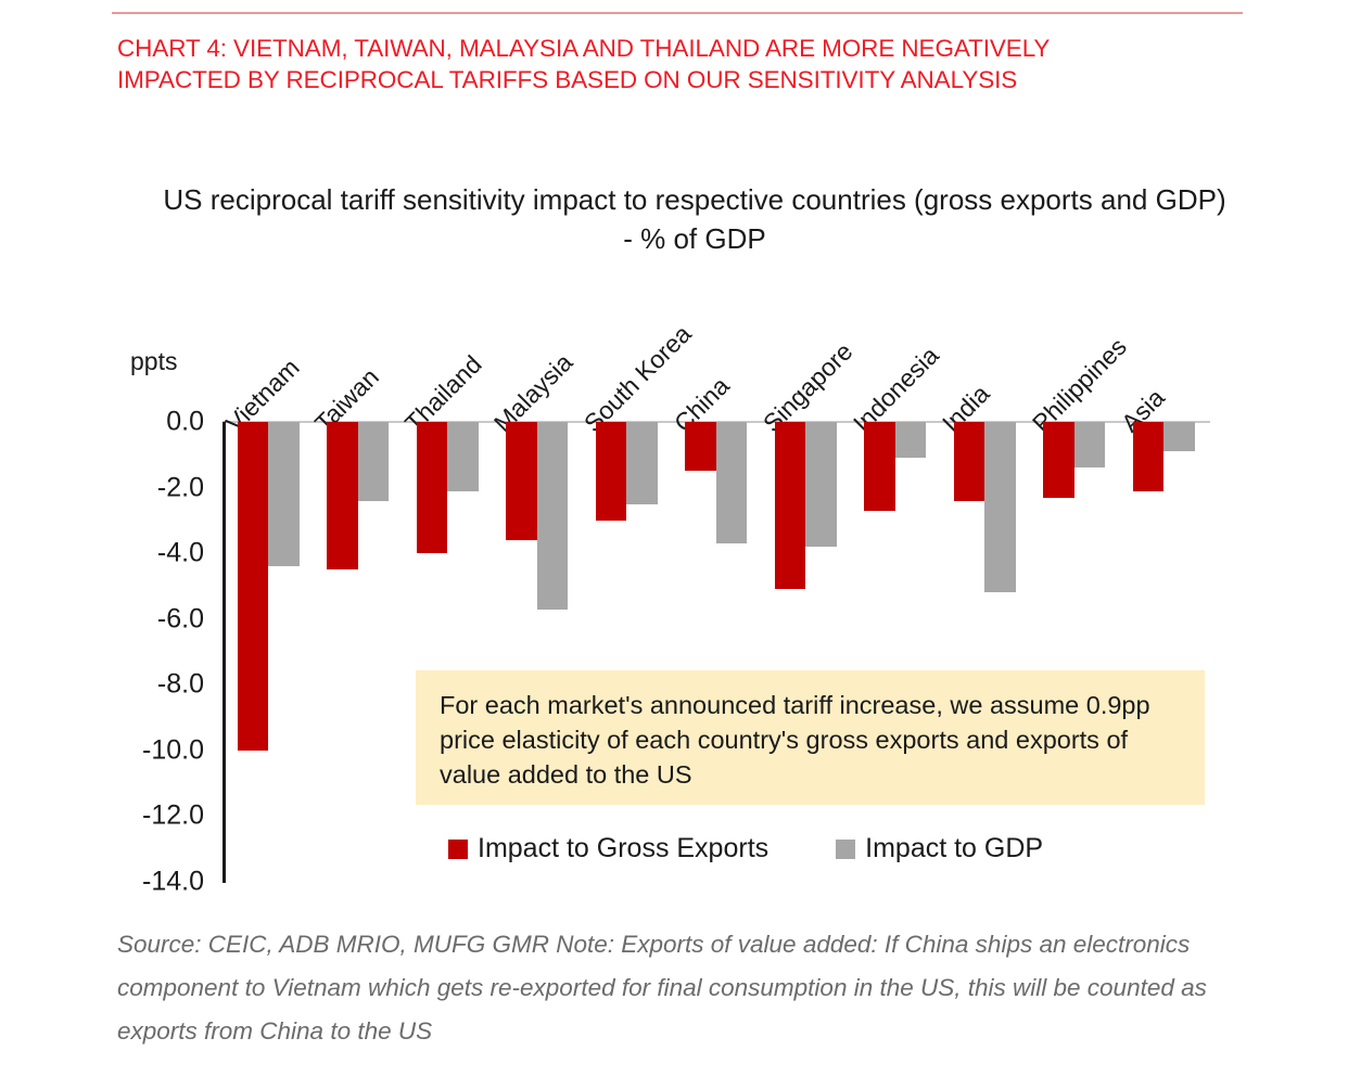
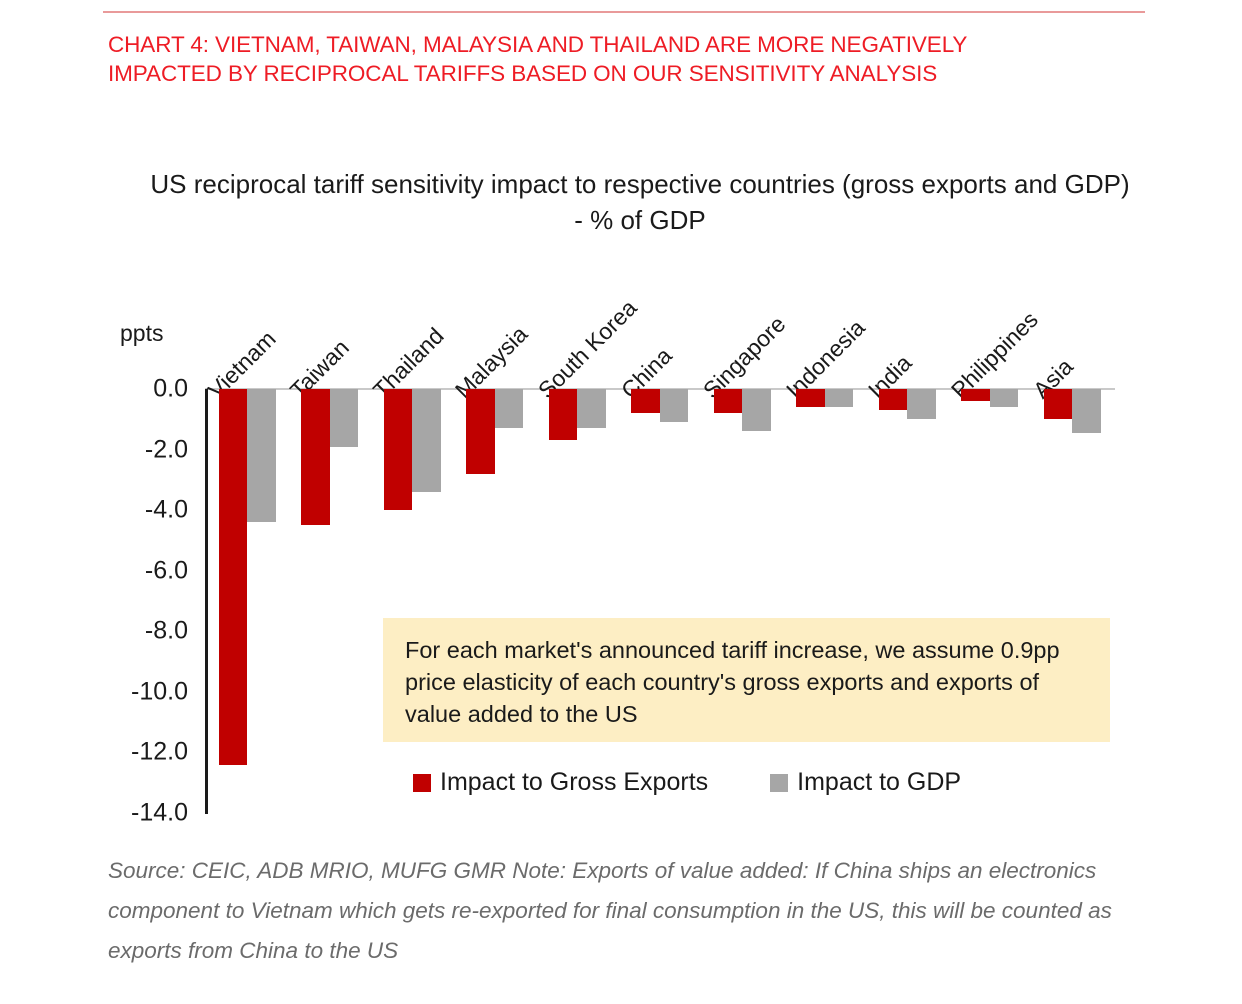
Impact to Gross Exports/Vietnam: -10.0 -> -12.4
Impact to GDP/Taiwan: -2.4 -> -1.9
Impact to GDP/Thailand: -2.1 -> -3.4
Impact to Gross Exports/Malaysia: -3.6 -> -2.8
Impact to GDP/Malaysia: -5.7 -> -1.3
Impact to Gross Exports/South Korea: -3.0 -> -1.7
Impact to GDP/South Korea: -2.5 -> -1.3
Impact to Gross Exports/China: -1.5 -> -0.8
Impact to GDP/China: -3.7 -> -1.1
Impact to Gross Exports/Singapore: -5.1 -> -0.8
Impact to GDP/Singapore: -3.8 -> -1.4
Impact to Gross Exports/Indonesia: -2.7 -> -0.6
Impact to GDP/Indonesia: -1.1 -> -0.6
Impact to Gross Exports/India: -2.4 -> -0.7
Impact to GDP/India: -5.2 -> -1.0
Impact to Gross Exports/Philippines: -2.3 -> -0.4
Impact to GDP/Philippines: -1.4 -> -0.6
Impact to Gross Exports/Asia: -2.1 -> -1.0
Impact to GDP/Asia: -0.9 -> -1.4
